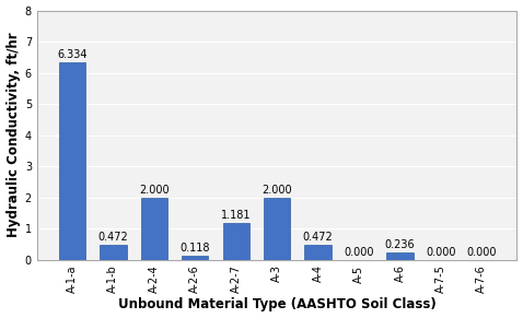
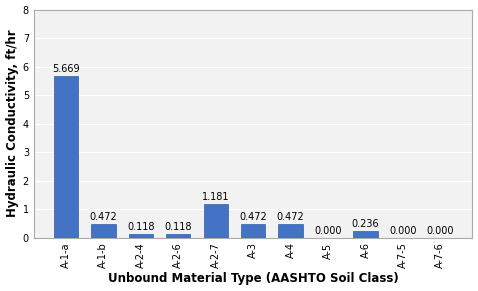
A-1-a: 6.334 -> 5.669
A-2-4: 2.000 -> 0.118
A-3: 2.000 -> 0.472
